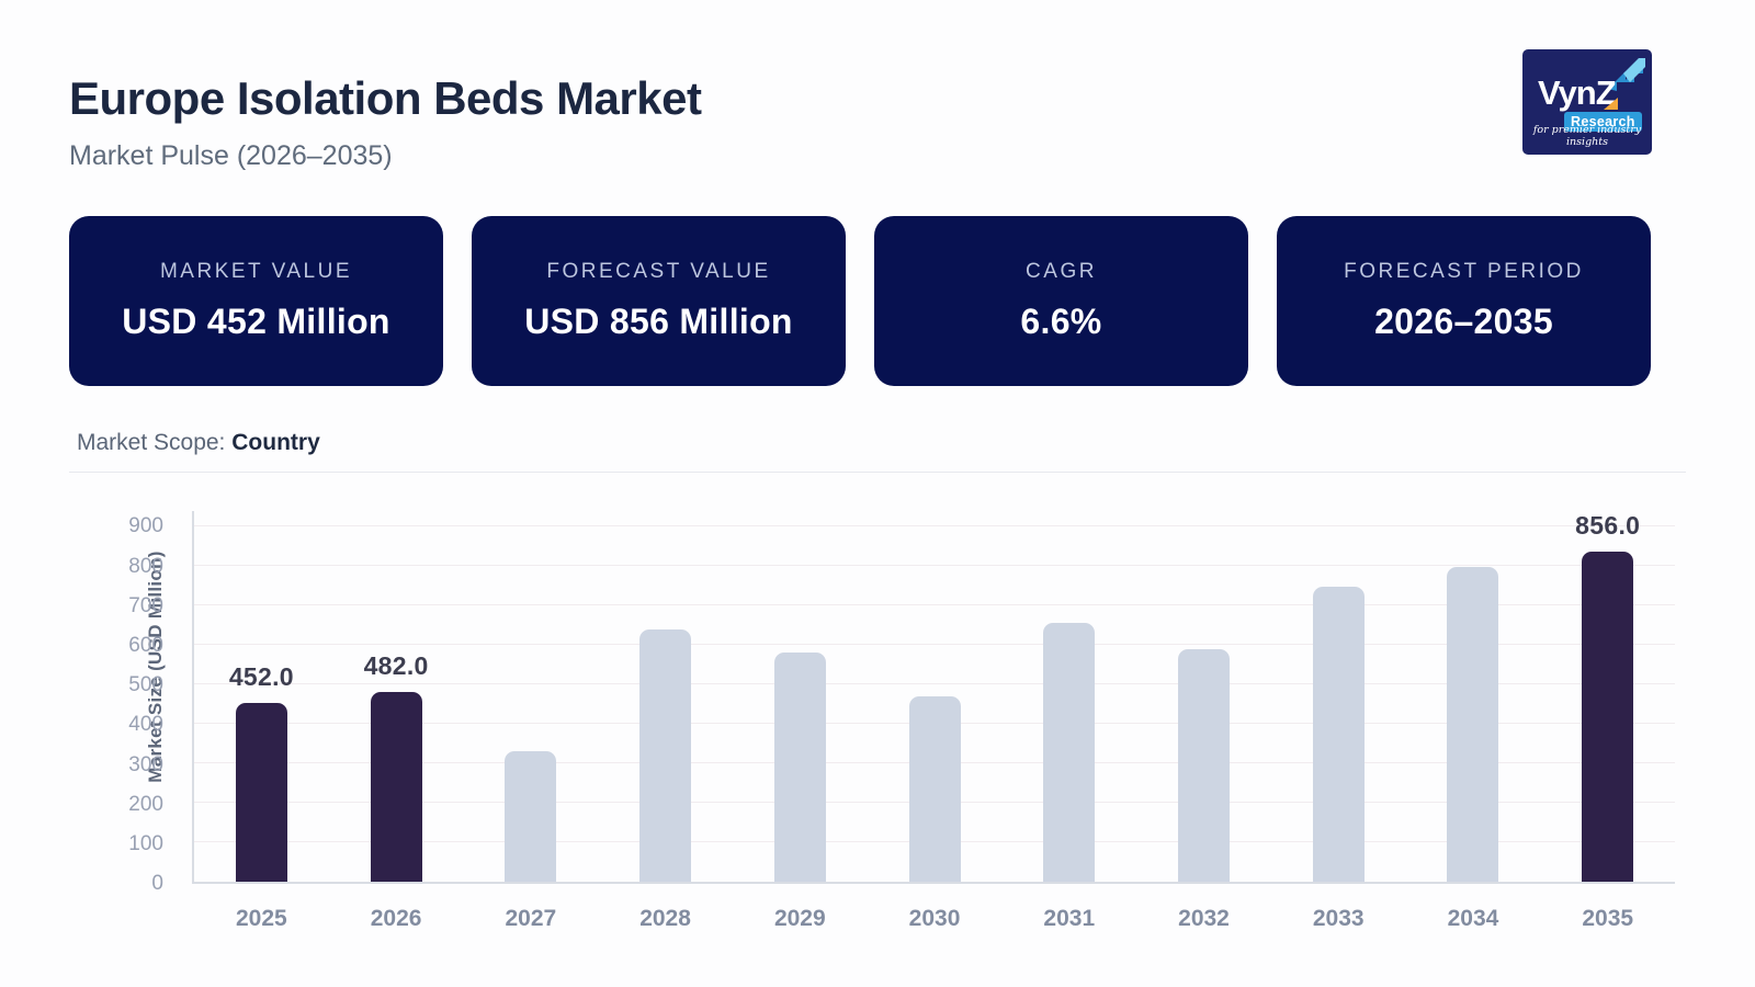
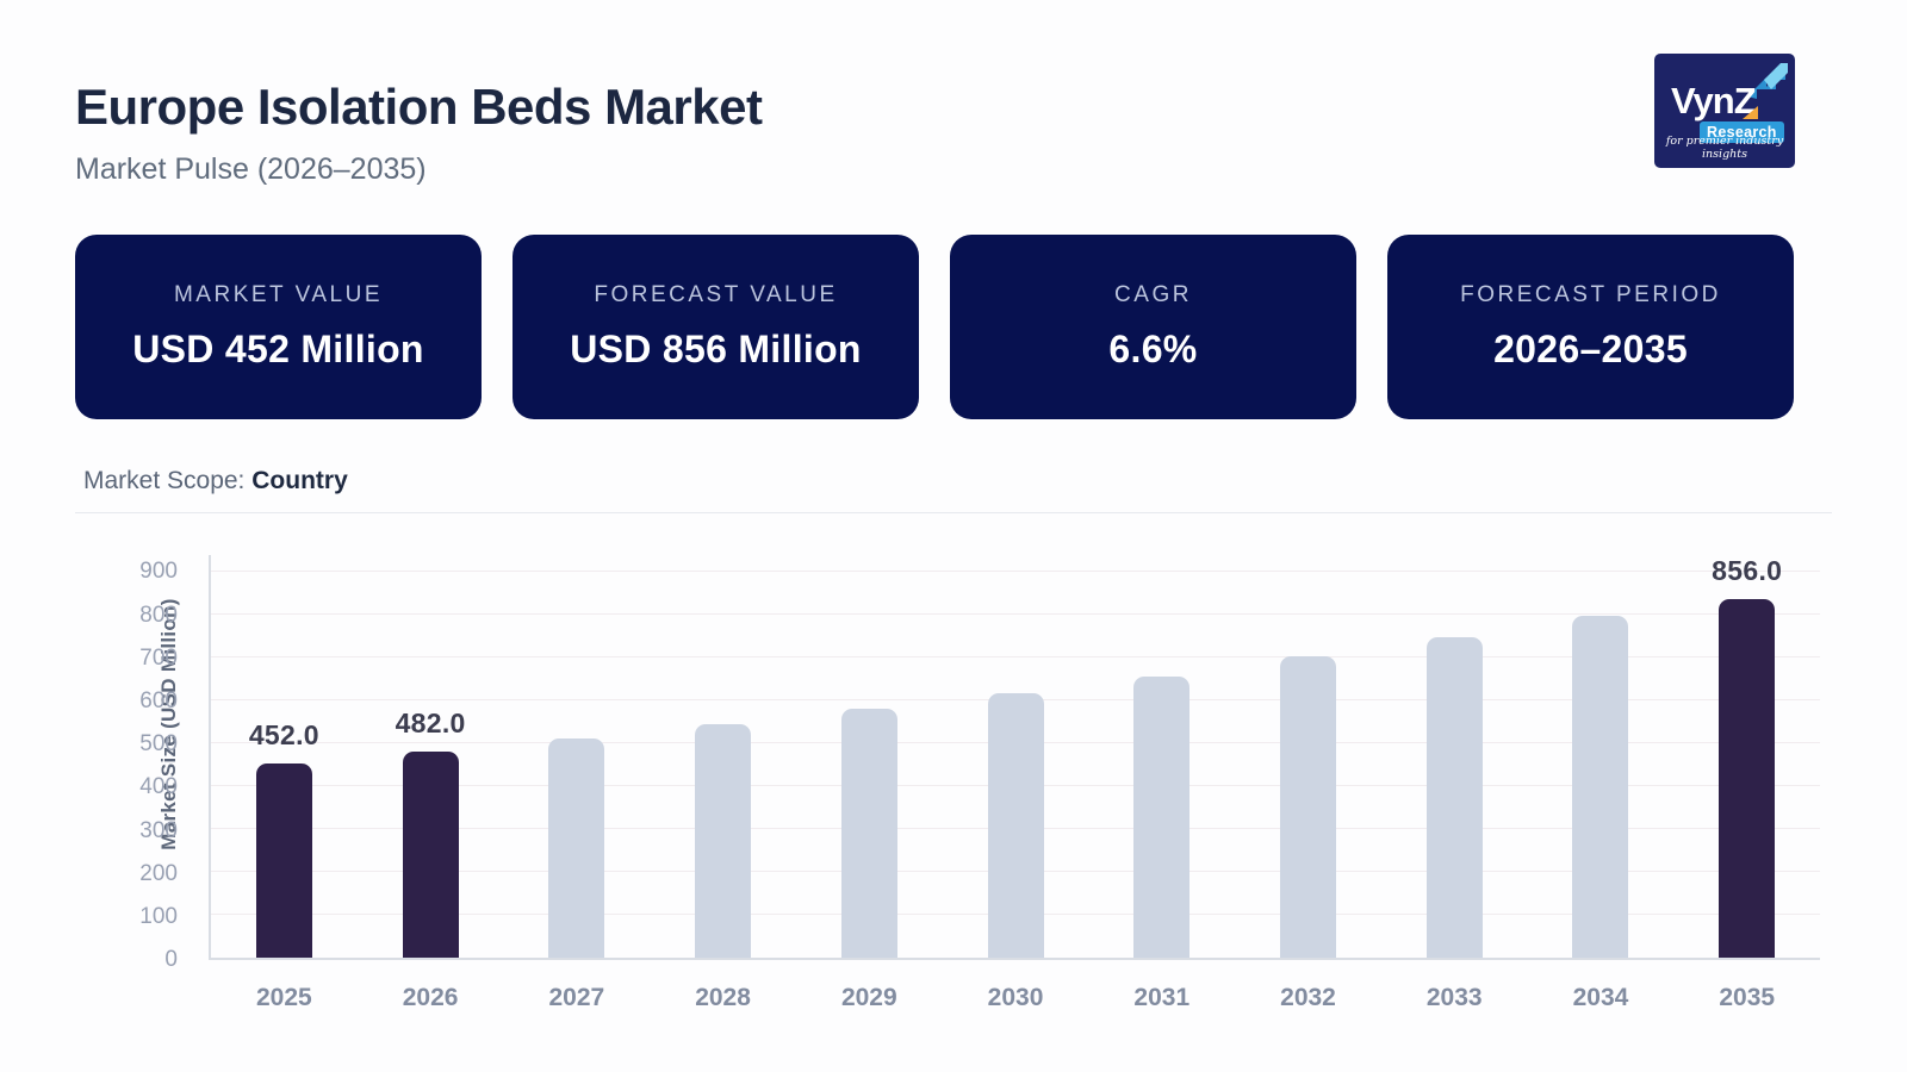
2027: 330 -> 510
2028: 640 -> 540
2030: 470 -> 620
2032: 590 -> 700
